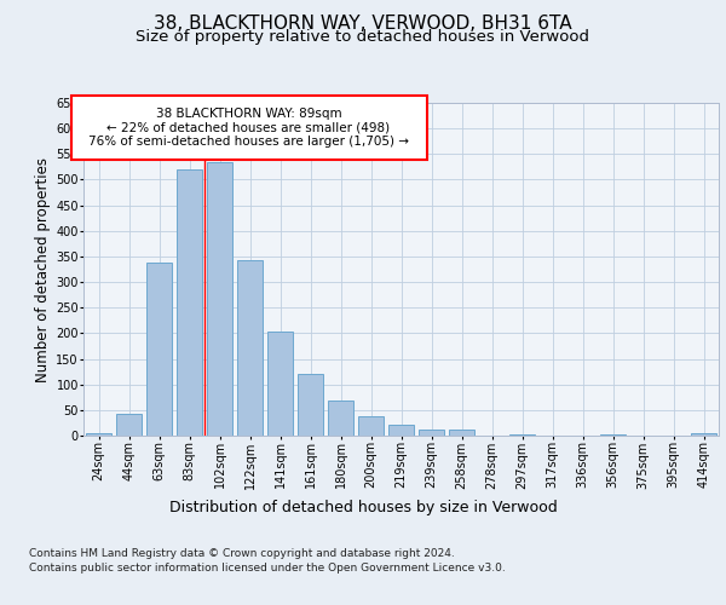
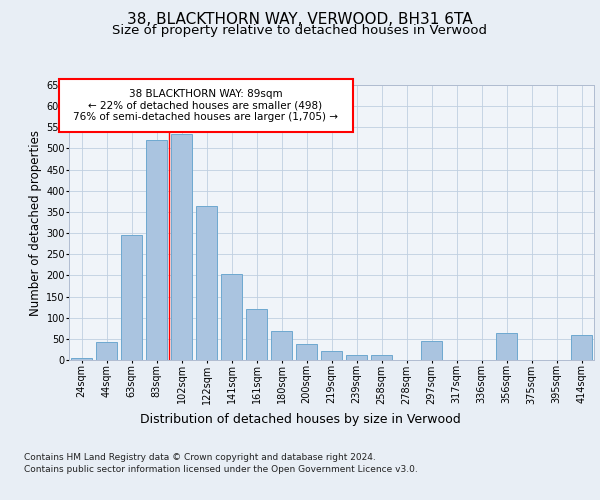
63sqm: 338 -> 295
122sqm: 343 -> 365
297sqm: 2 -> 45
356sqm: 3 -> 65
414sqm: 4 -> 60
